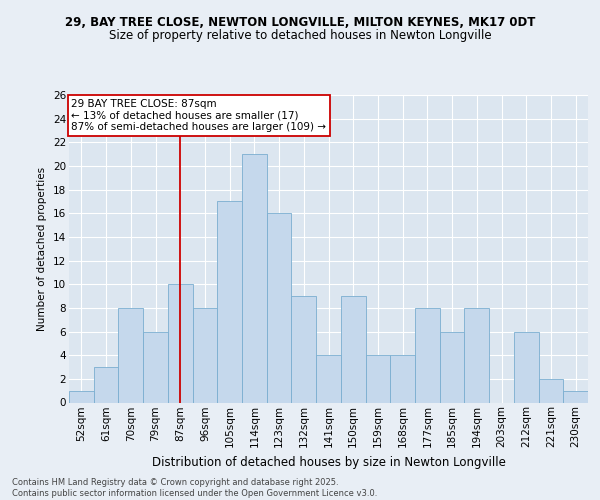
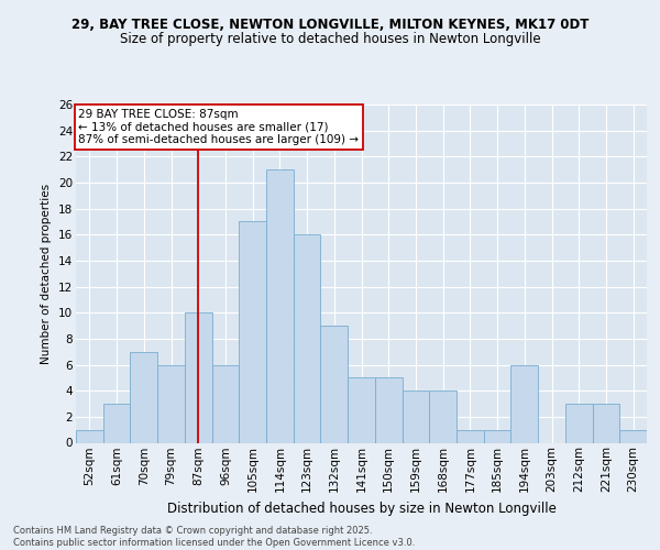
70sqm: 8 -> 7
96sqm: 8 -> 6
141sqm: 4 -> 5
150sqm: 9 -> 5
177sqm: 8 -> 1
185sqm: 6 -> 1
194sqm: 8 -> 6
212sqm: 6 -> 3
221sqm: 2 -> 3
